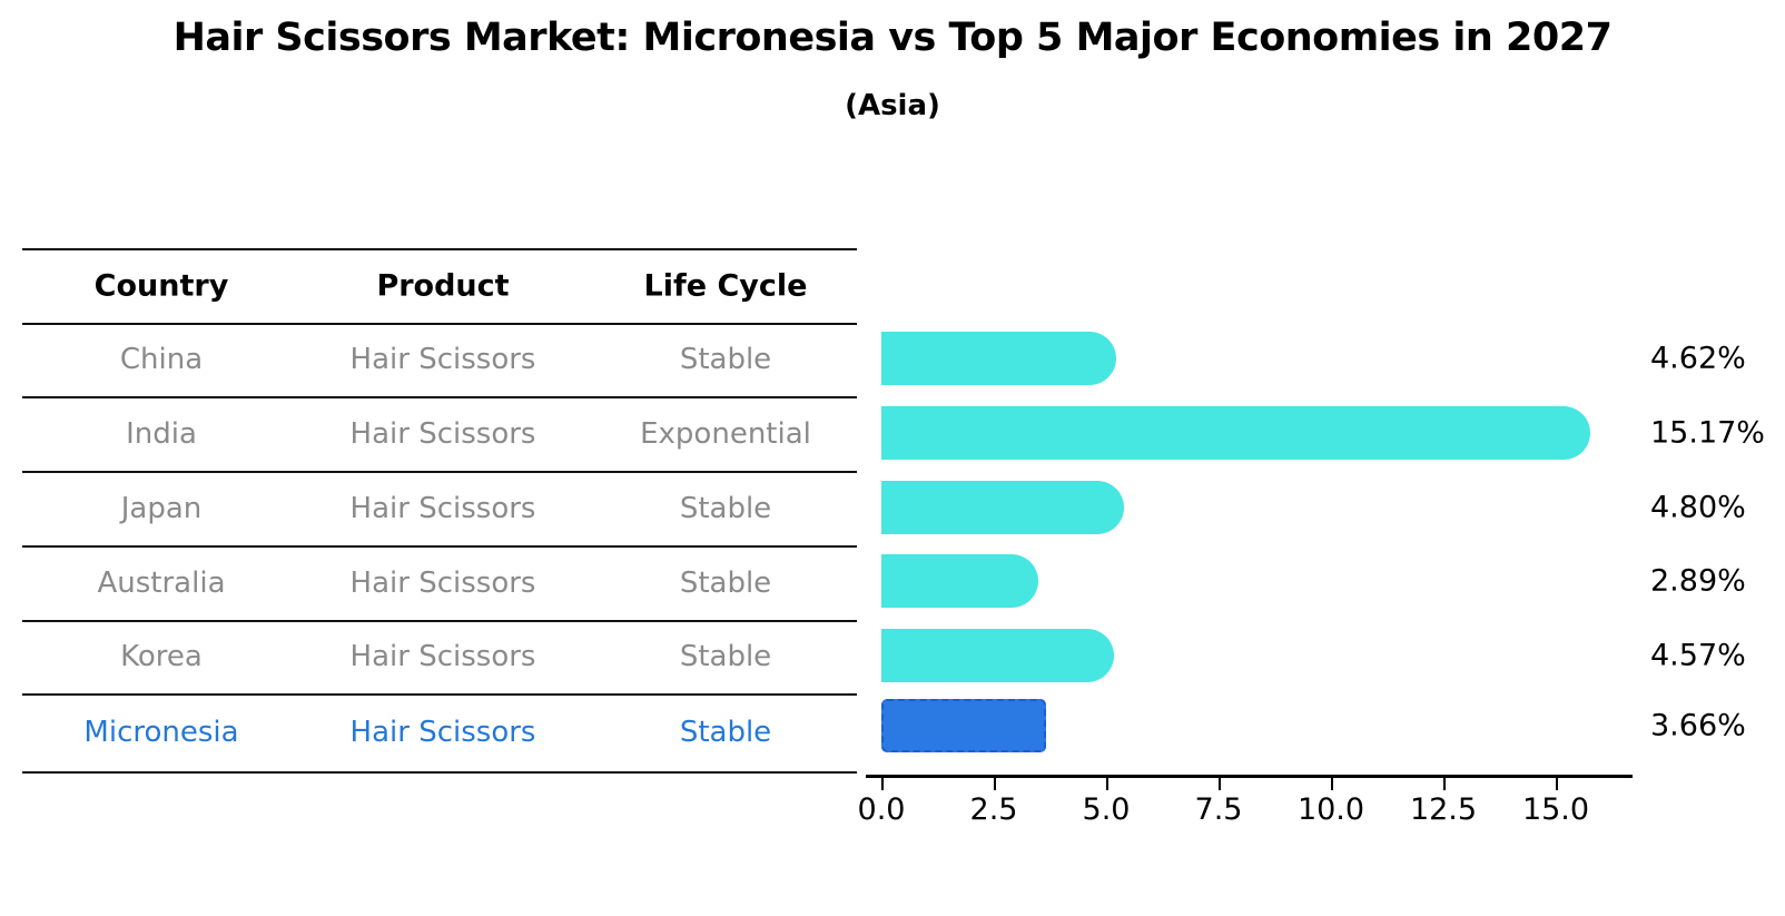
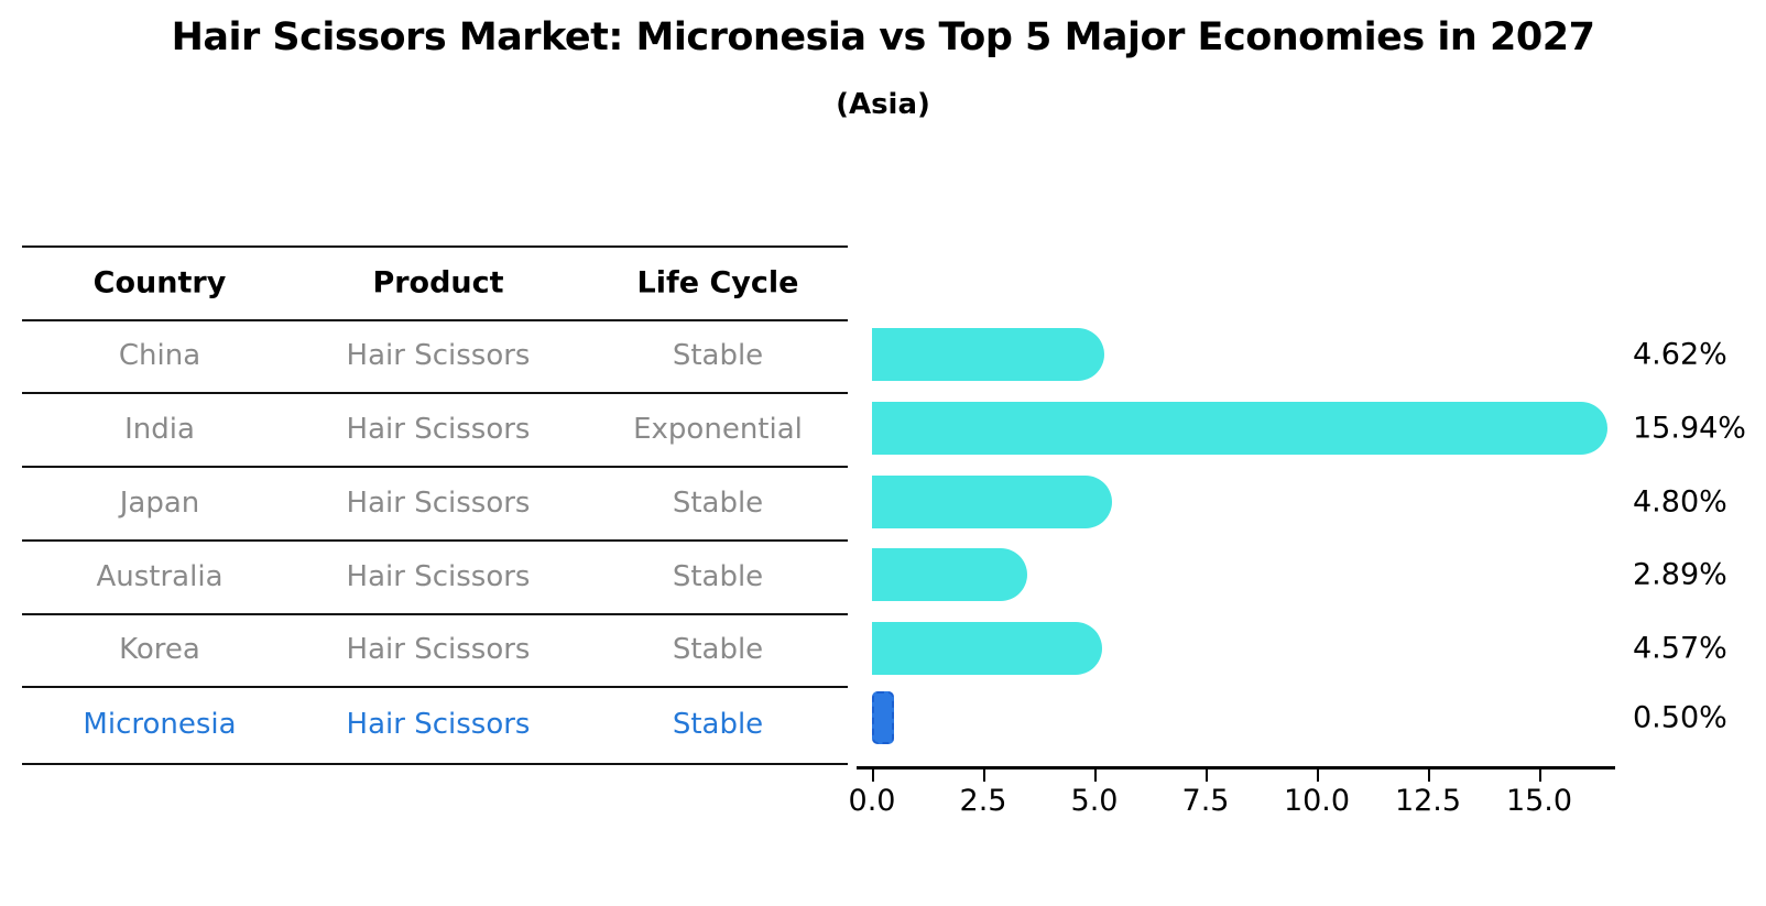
India: 15.17% -> 15.94%
Micronesia: 3.66% -> 0.50%
